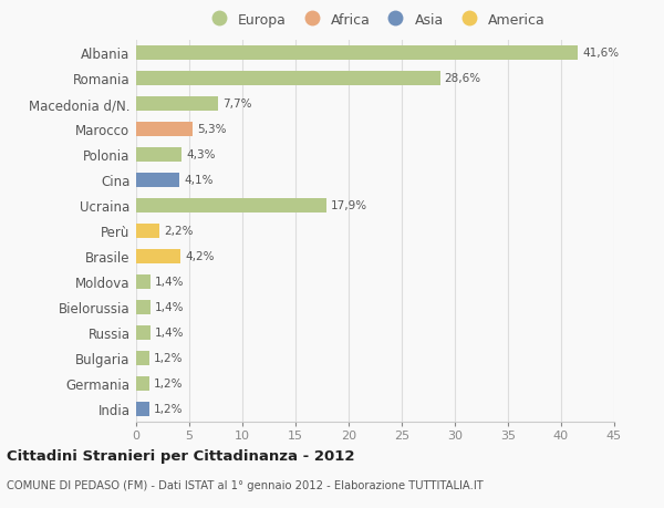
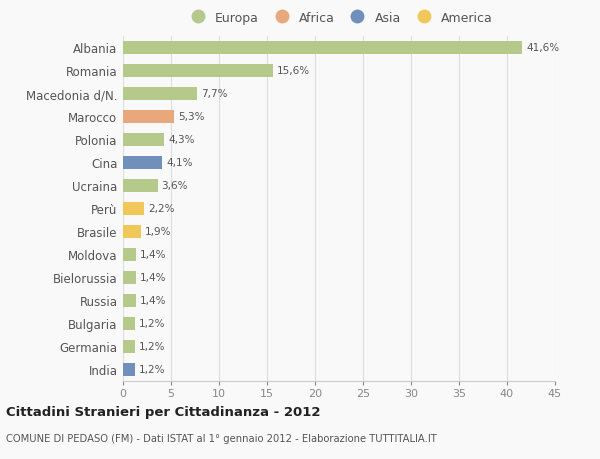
Romania: 28,6% -> 15,6%
Ucraina: 17,9% -> 3,6%
Brasile: 4,2% -> 1,9%
